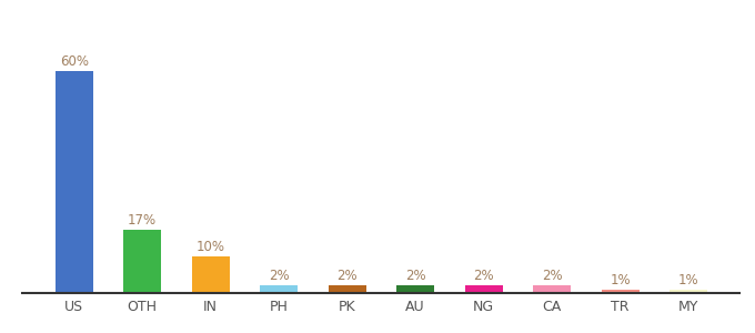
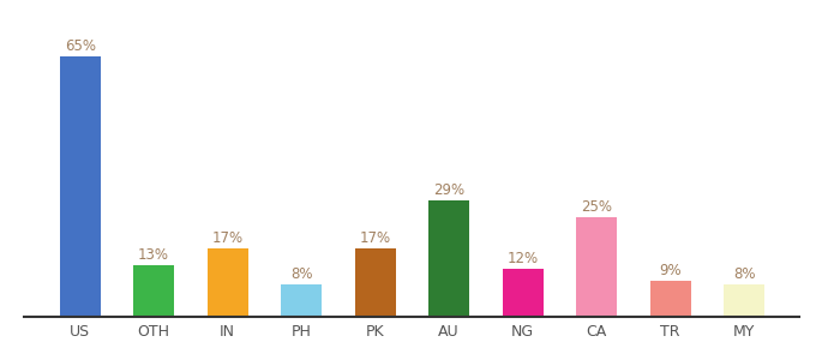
US: 60% -> 65%
OTH: 17% -> 13%
IN: 10% -> 17%
PH: 2% -> 8%
PK: 2% -> 17%
AU: 2% -> 29%
NG: 2% -> 12%
CA: 2% -> 25%
TR: 1% -> 9%
MY: 1% -> 8%
